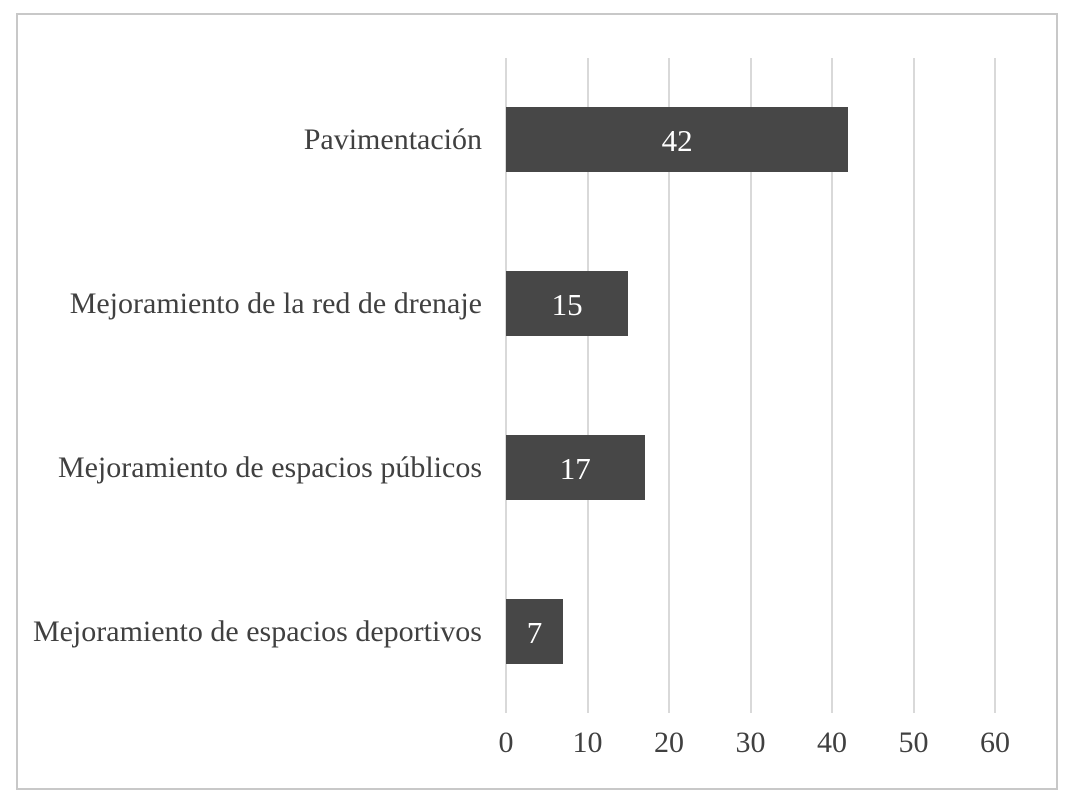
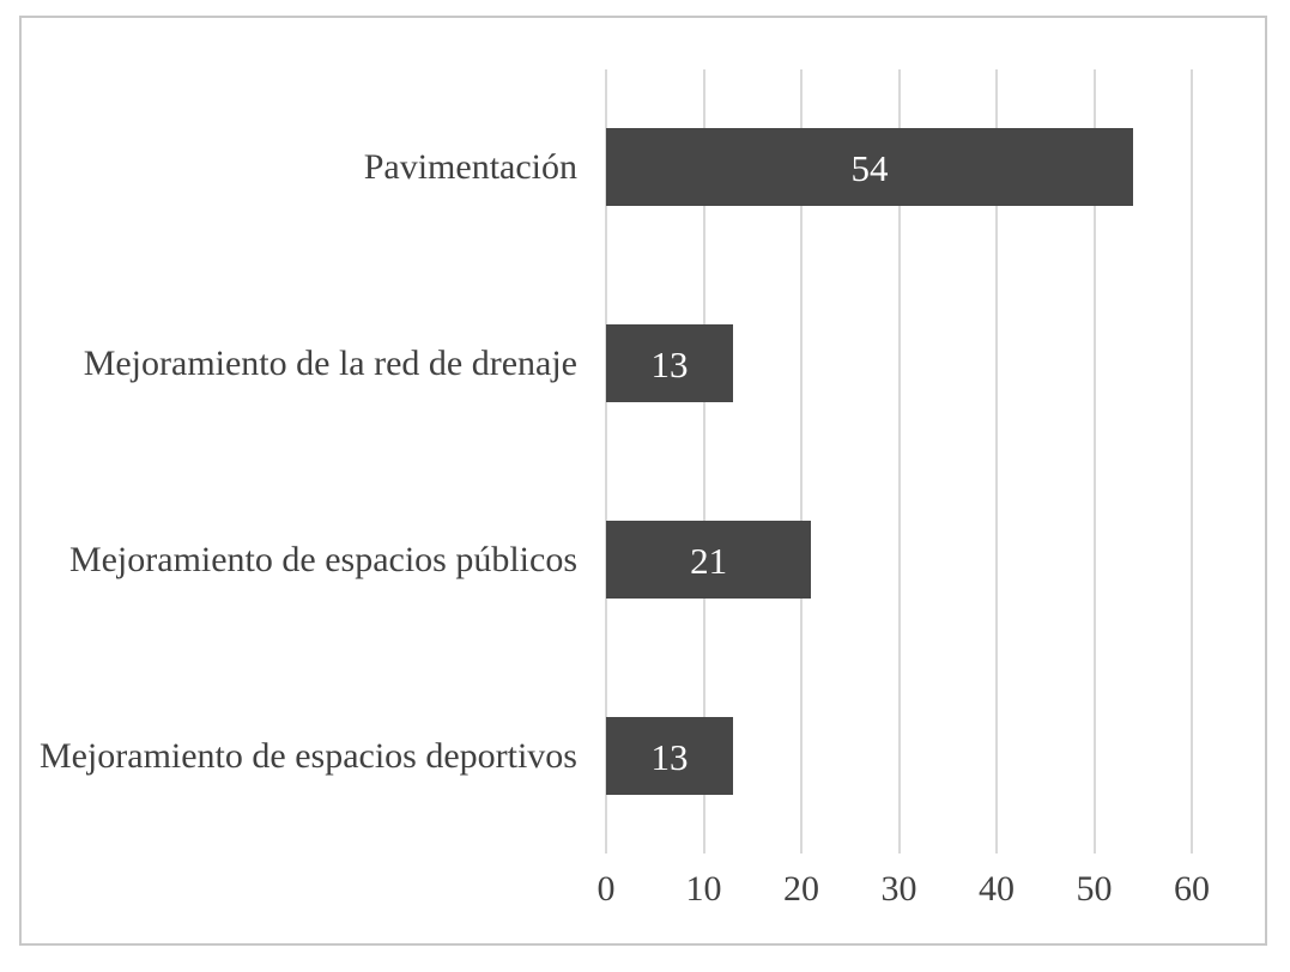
Pavimentación: 42 -> 54
Mejoramiento de la red de drenaje: 15 -> 13
Mejoramiento de espacios públicos: 17 -> 21
Mejoramiento de espacios deportivos: 7 -> 13
